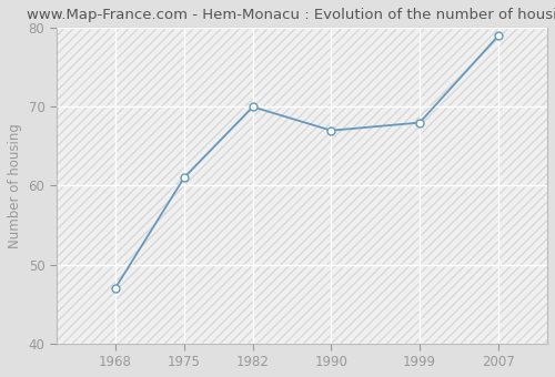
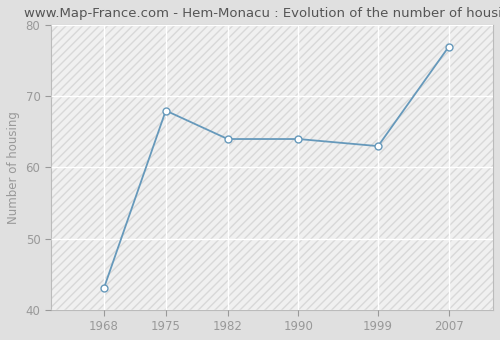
1968: 47 -> 43
1975: 61 -> 68
1982: 70 -> 64
1990: 67 -> 64
1999: 68 -> 63
2007: 79 -> 77
